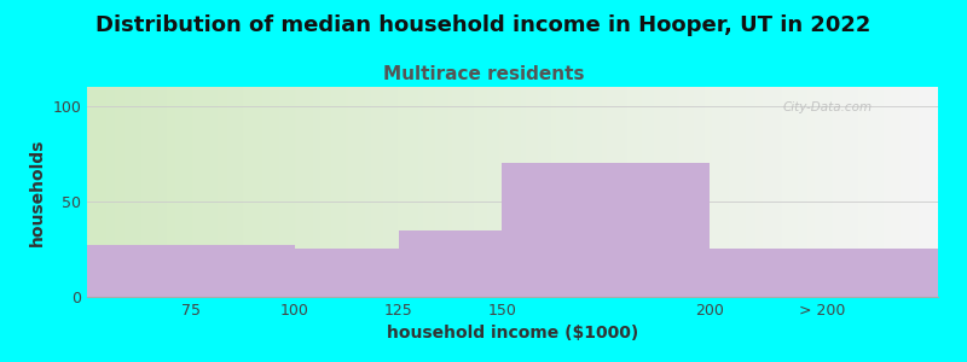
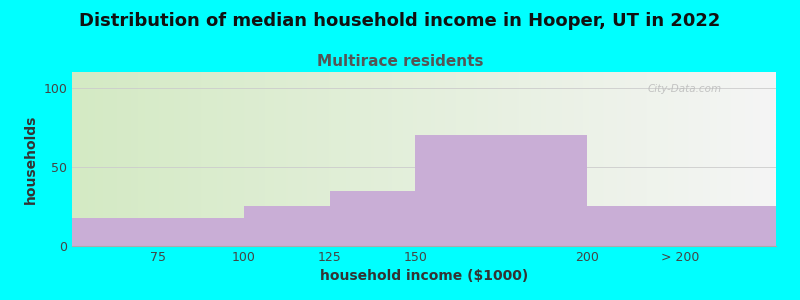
75: 27 -> 18
